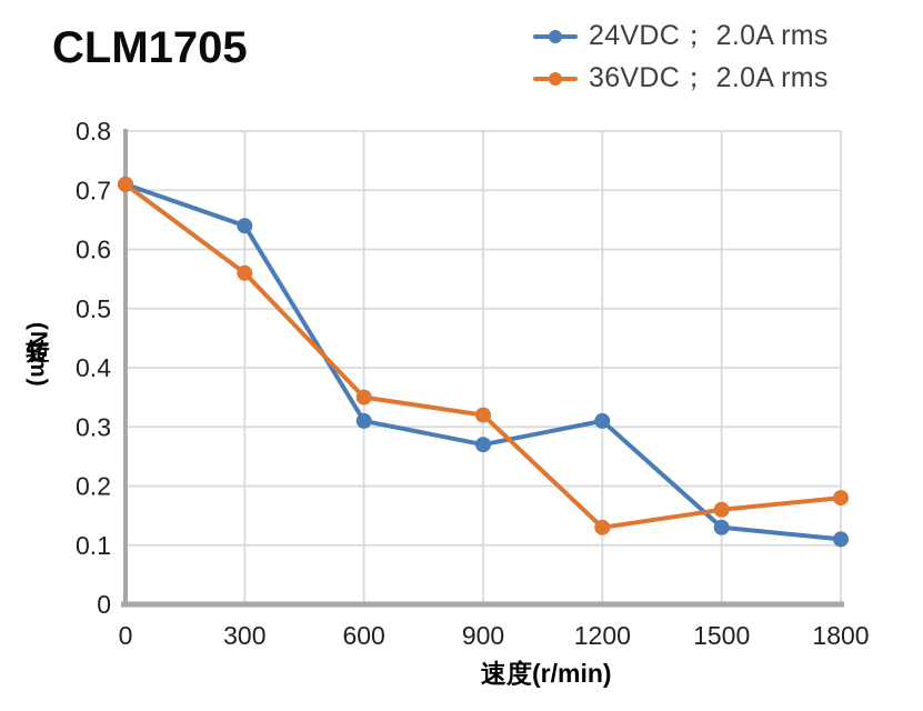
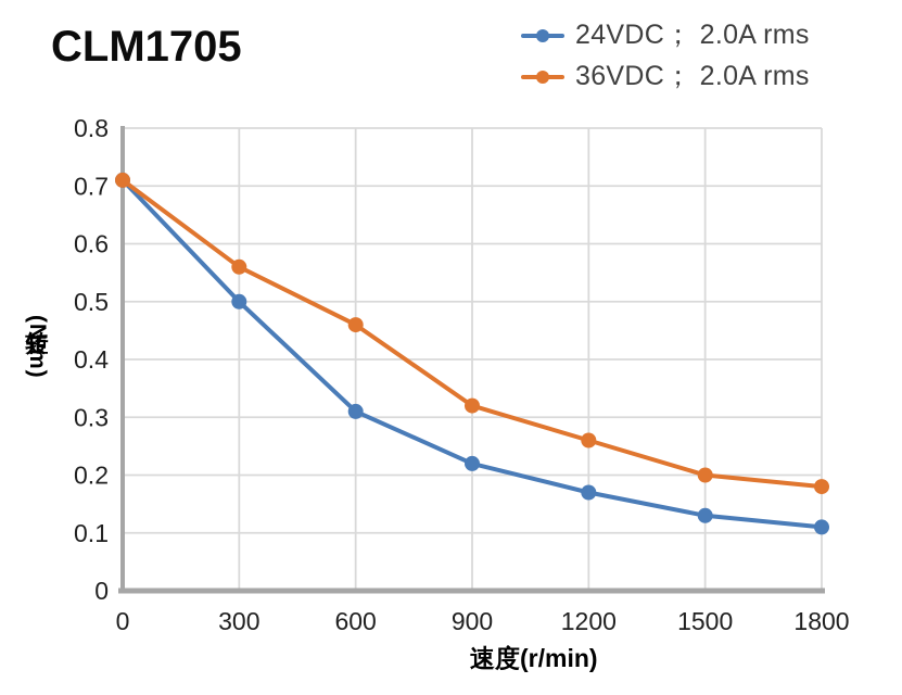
24VDC； 2.0A rms/300: 0.64 -> 0.50
36VDC； 2.0A rms/600: 0.35 -> 0.46
24VDC； 2.0A rms/900: 0.27 -> 0.22
24VDC； 2.0A rms/1200: 0.31 -> 0.17
36VDC； 2.0A rms/1200: 0.13 -> 0.26
36VDC； 2.0A rms/1500: 0.16 -> 0.20
